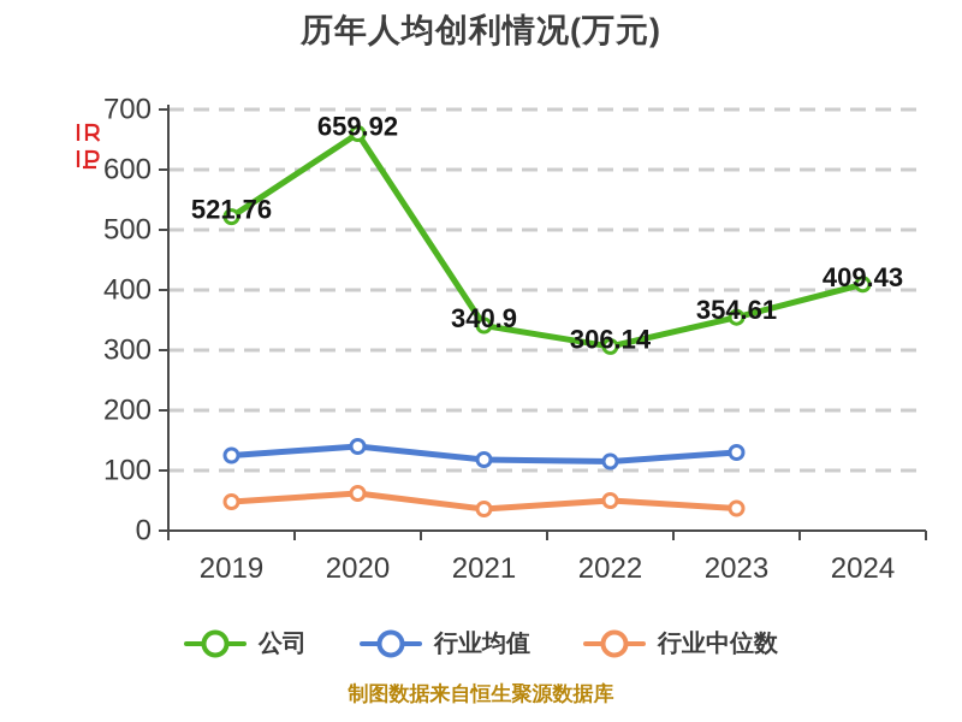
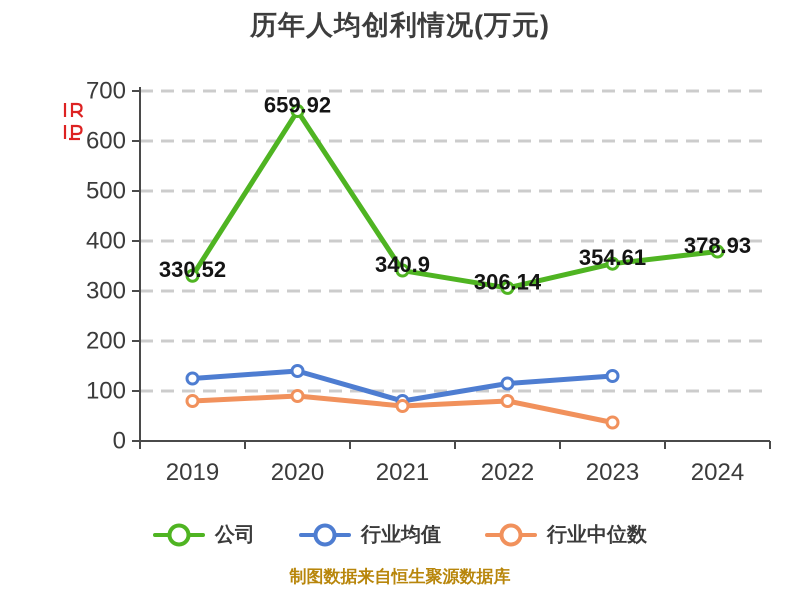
公司/2019: 521.76 -> 330.52
行业中位数/2019: 50 -> 80
行业中位数/2020: 60 -> 90
行业均值/2021: 120 -> 80
行业中位数/2021: 40 -> 70
行业中位数/2022: 50 -> 80
公司/2024: 409.43 -> 378.93
